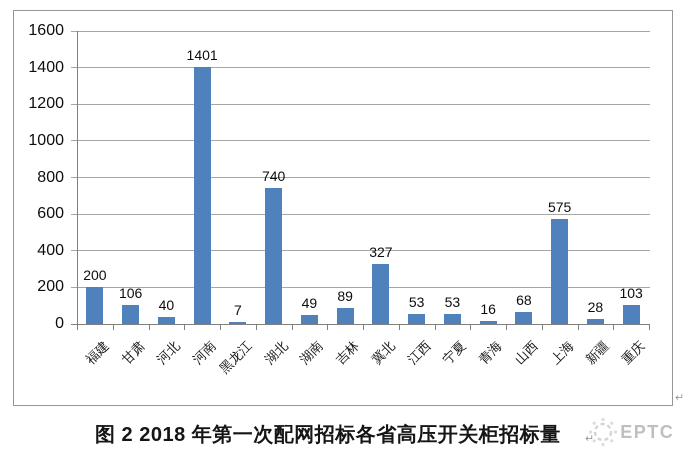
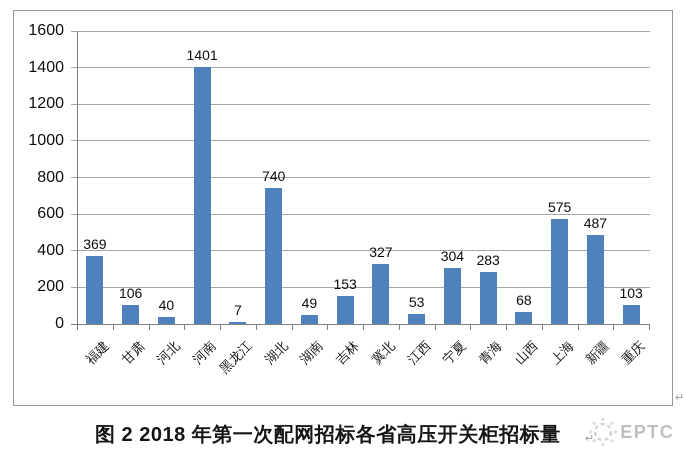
福建: 200 -> 369
吉林: 89 -> 153
宁夏: 53 -> 304
青海: 16 -> 283
新疆: 28 -> 487
